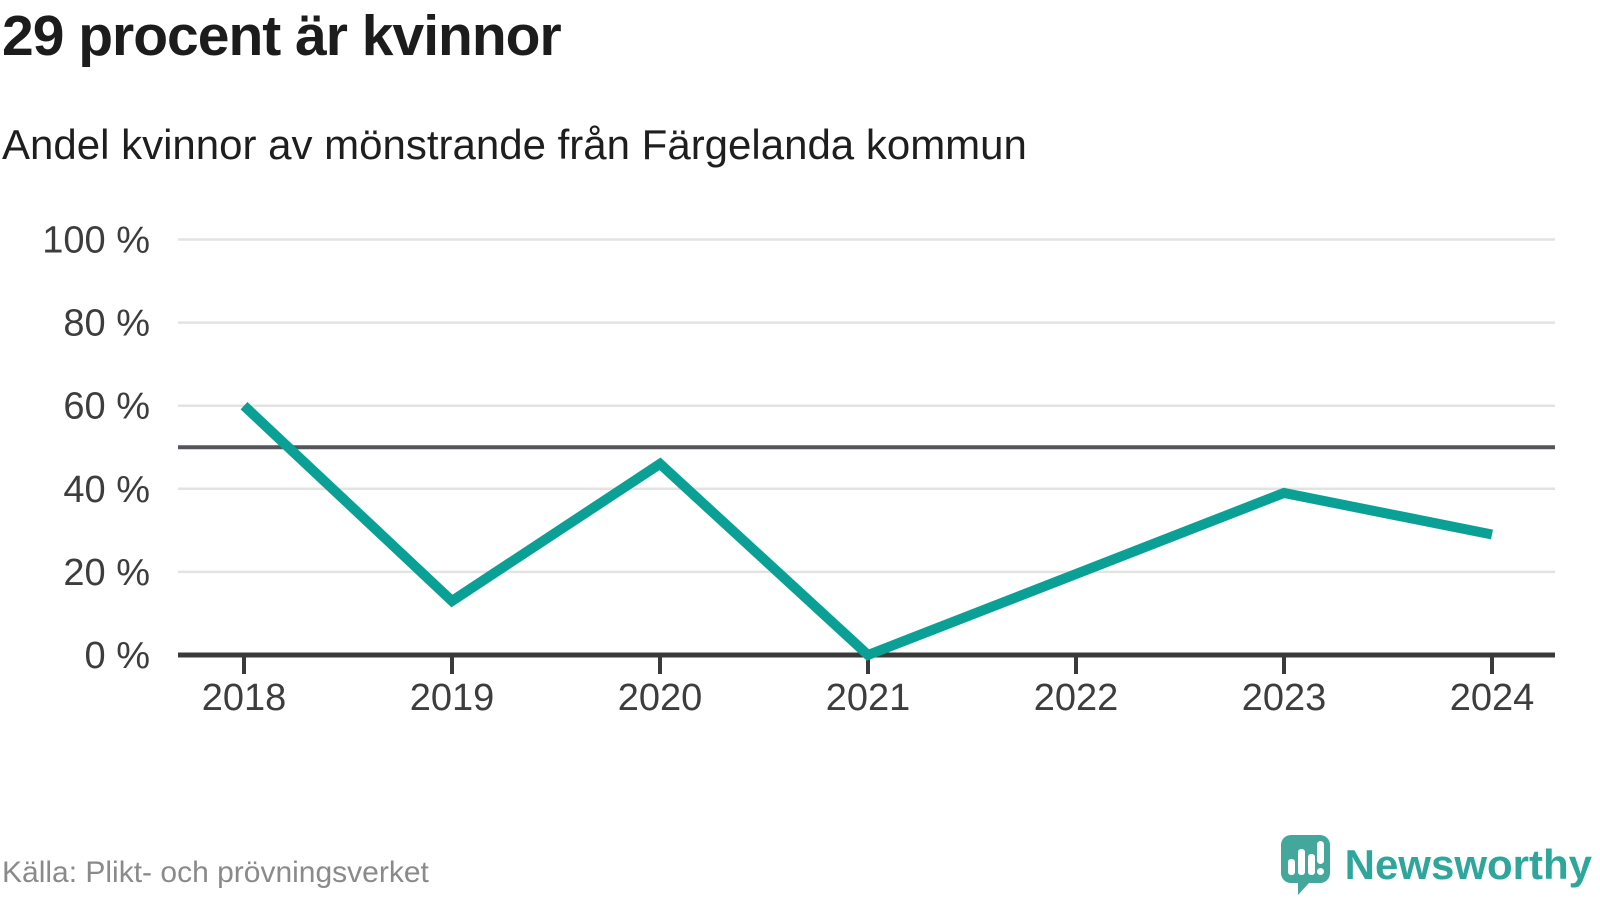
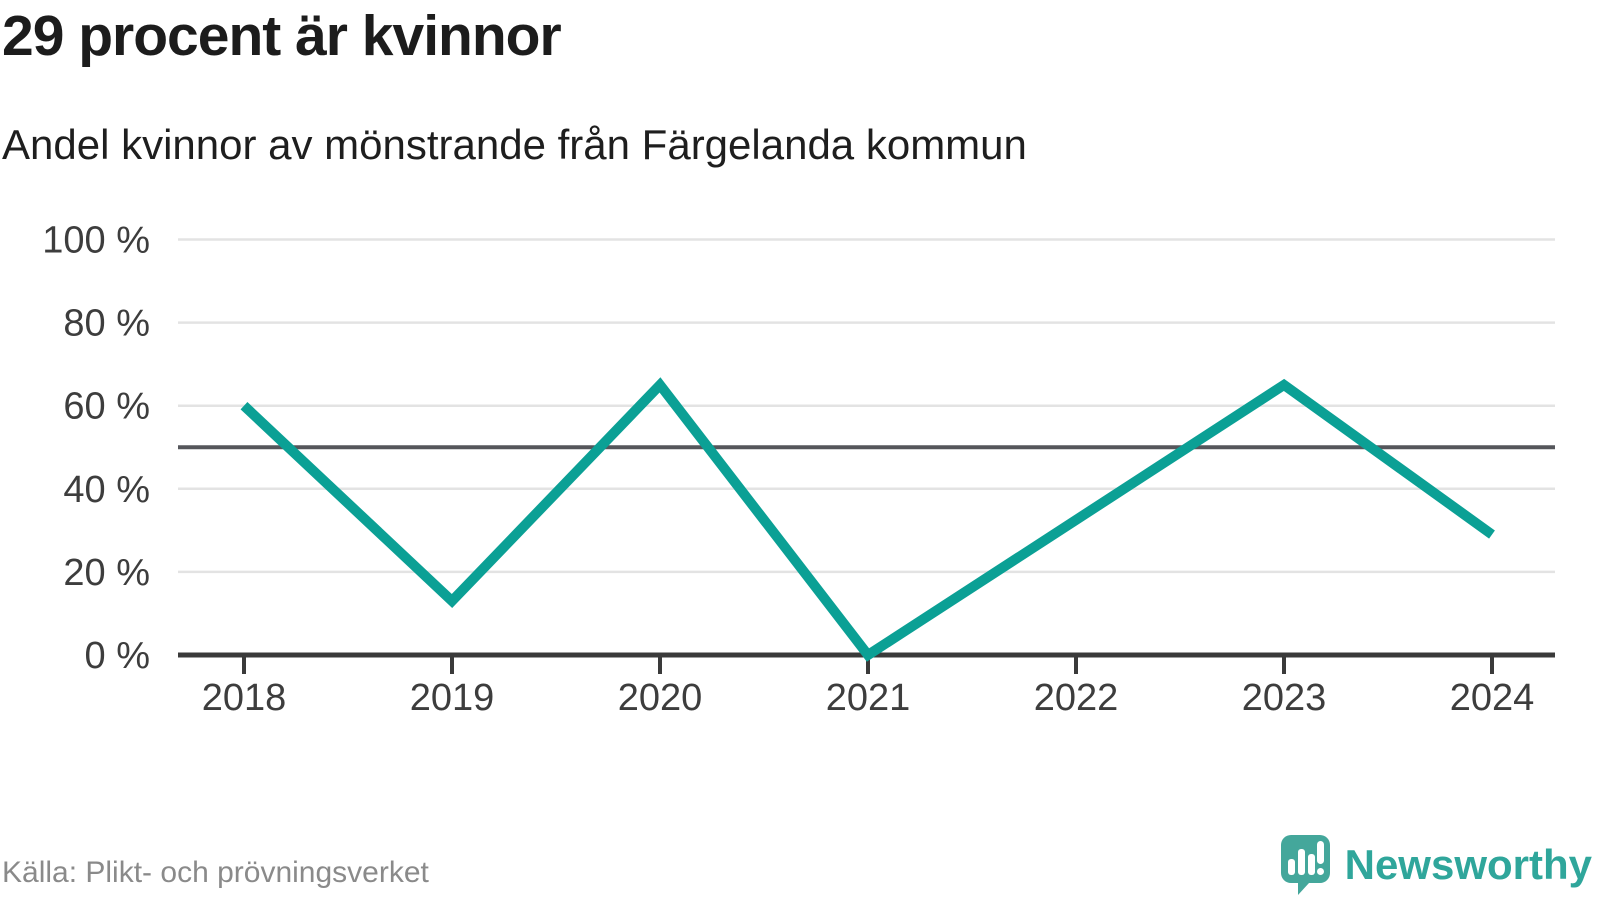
2020: 46% -> 65%
2023: 39% -> 65%
